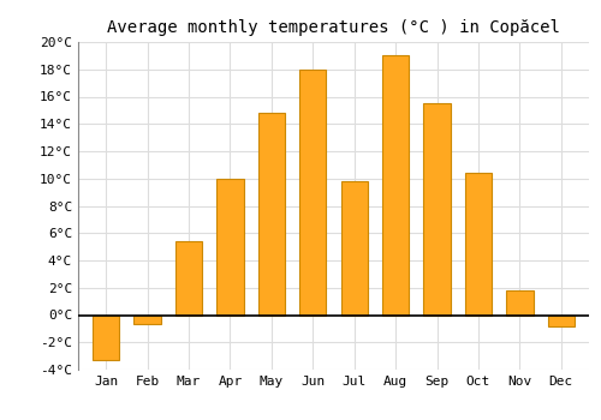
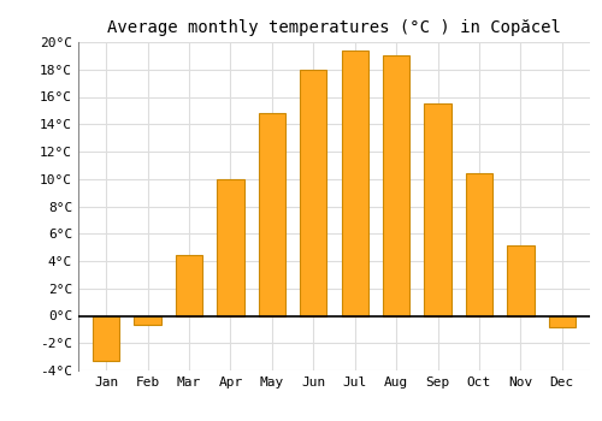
Mar: 5.4°C -> 4.4°C
Jul: 9.8°C -> 19.4°C
Nov: 1.8°C -> 5.1°C
